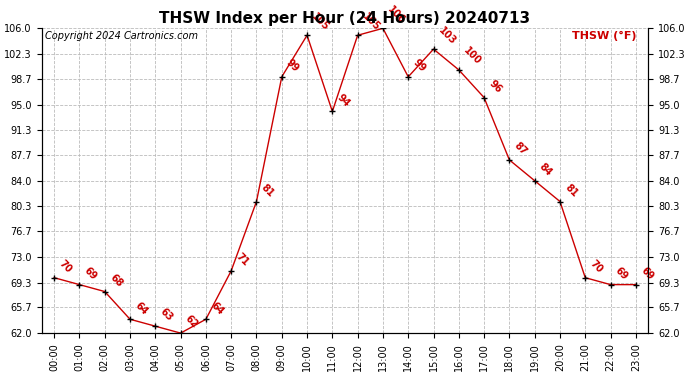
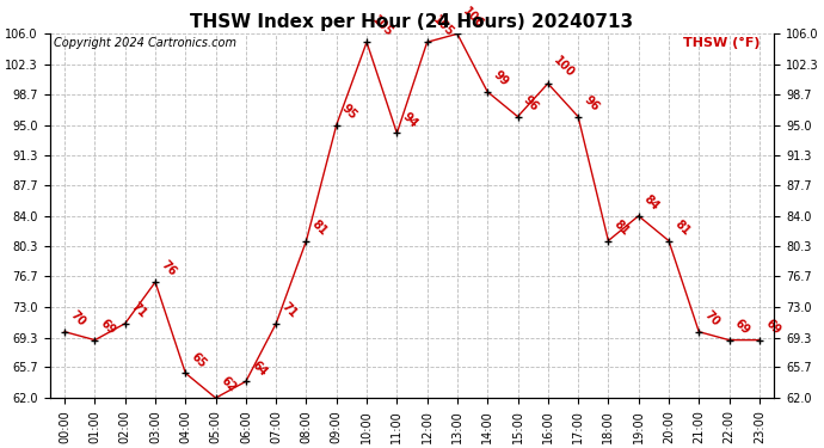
02:00: 68 -> 71
03:00: 64 -> 76
04:00: 63 -> 65
09:00: 99 -> 95
15:00: 103 -> 96
18:00: 87 -> 81
